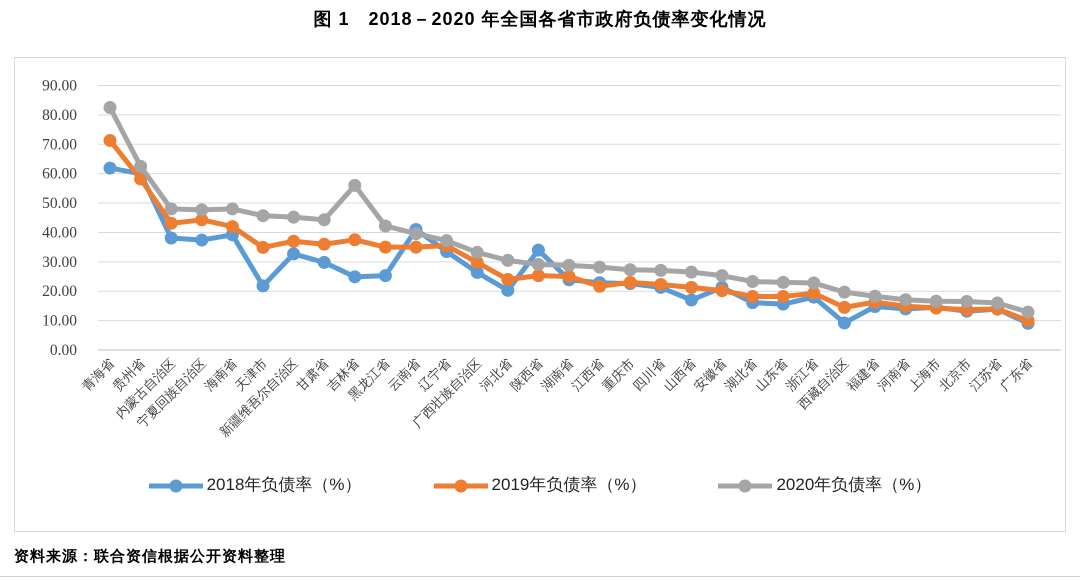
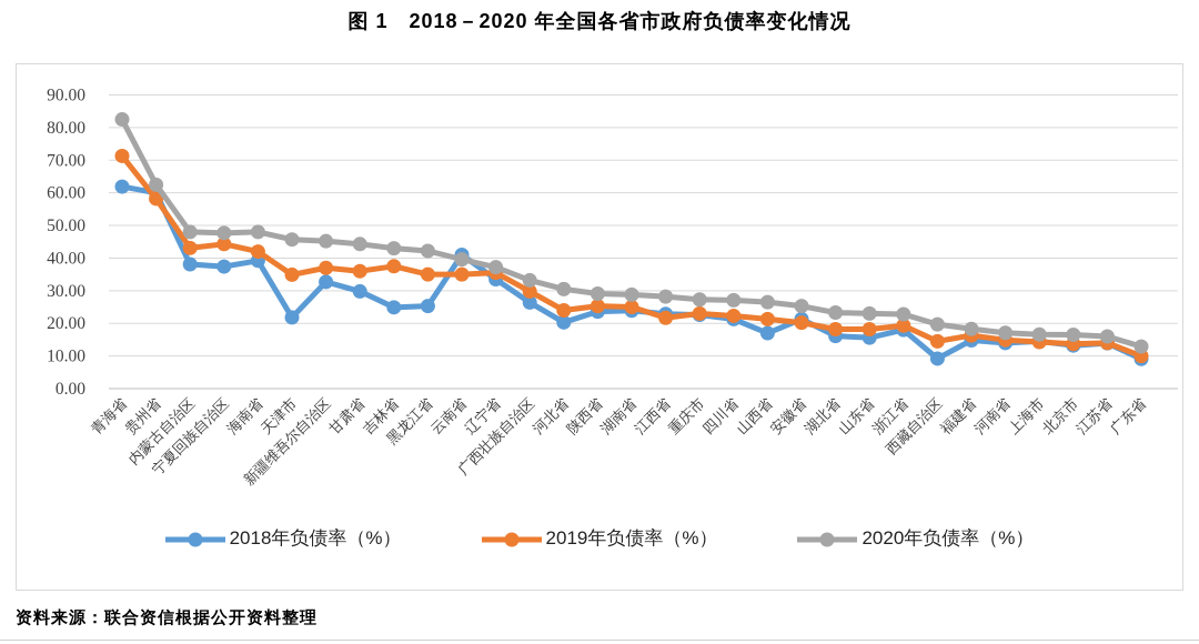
2020年负债率（%）/吉林省: 56 -> 43
2018年负债率（%）/陕西省: 34 -> 24
